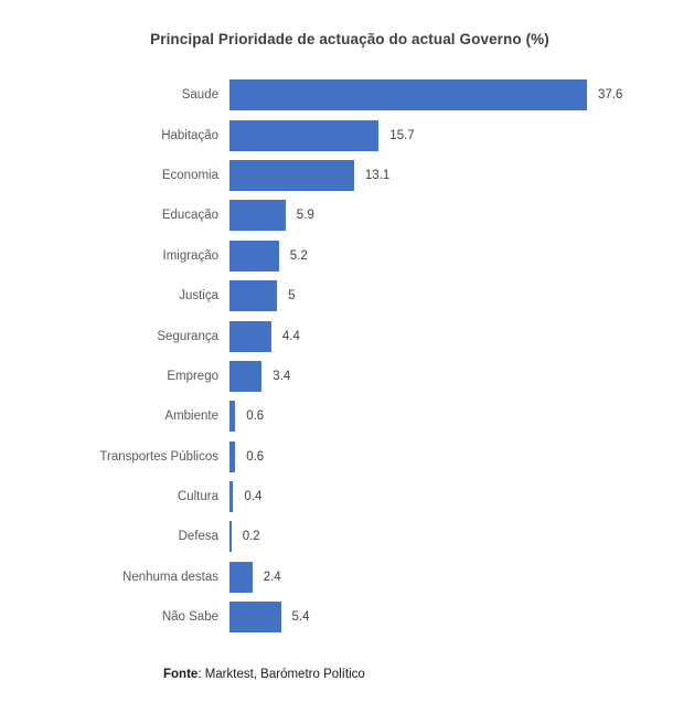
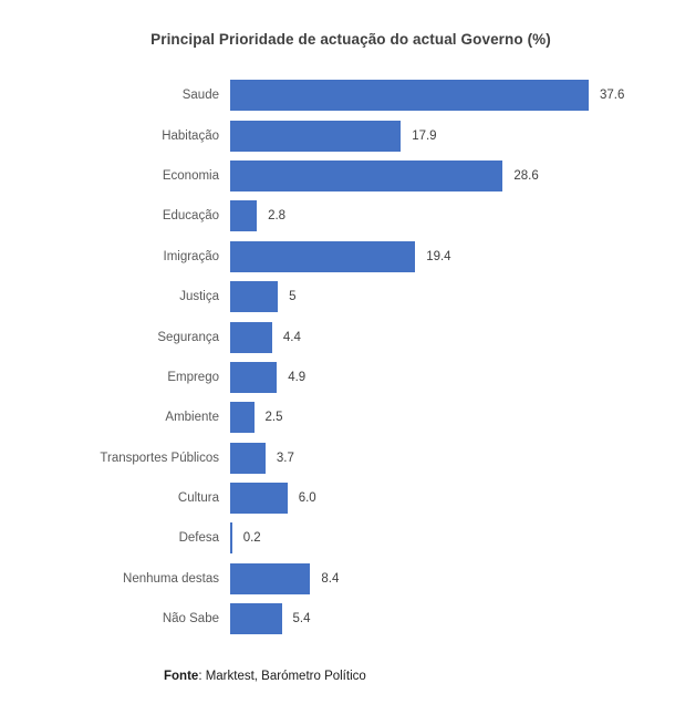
Habitação: 15.7 -> 17.9
Economia: 13.1 -> 28.6
Educação: 5.9 -> 2.8
Imigração: 5.2 -> 19.4
Emprego: 3.4 -> 4.9
Ambiente: 0.6 -> 2.5
Transportes Públicos: 0.6 -> 3.7
Cultura: 0.4 -> 6.0
Nenhuma destas: 2.4 -> 8.4
